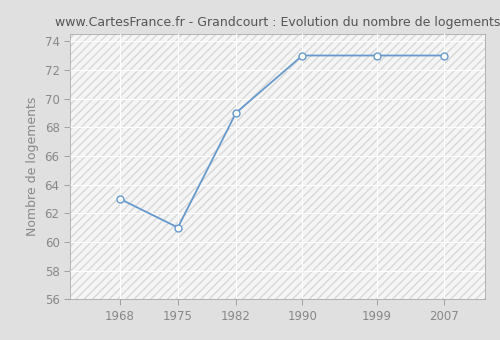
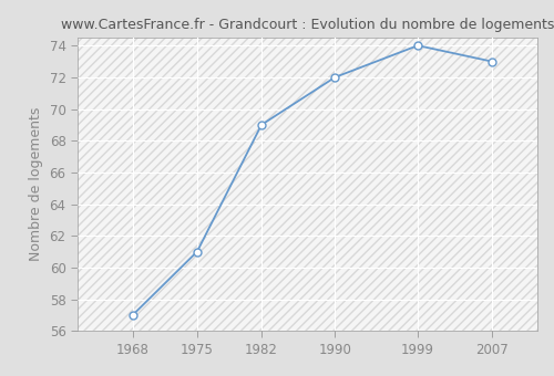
1968: 63 -> 57
1990: 73 -> 72
1999: 73 -> 74
